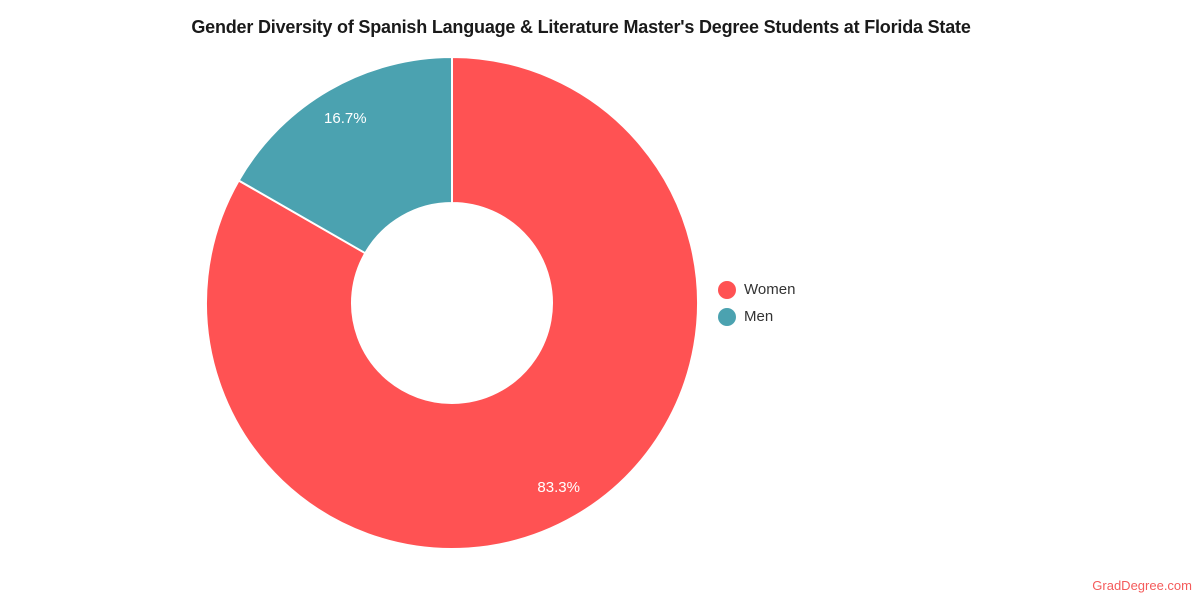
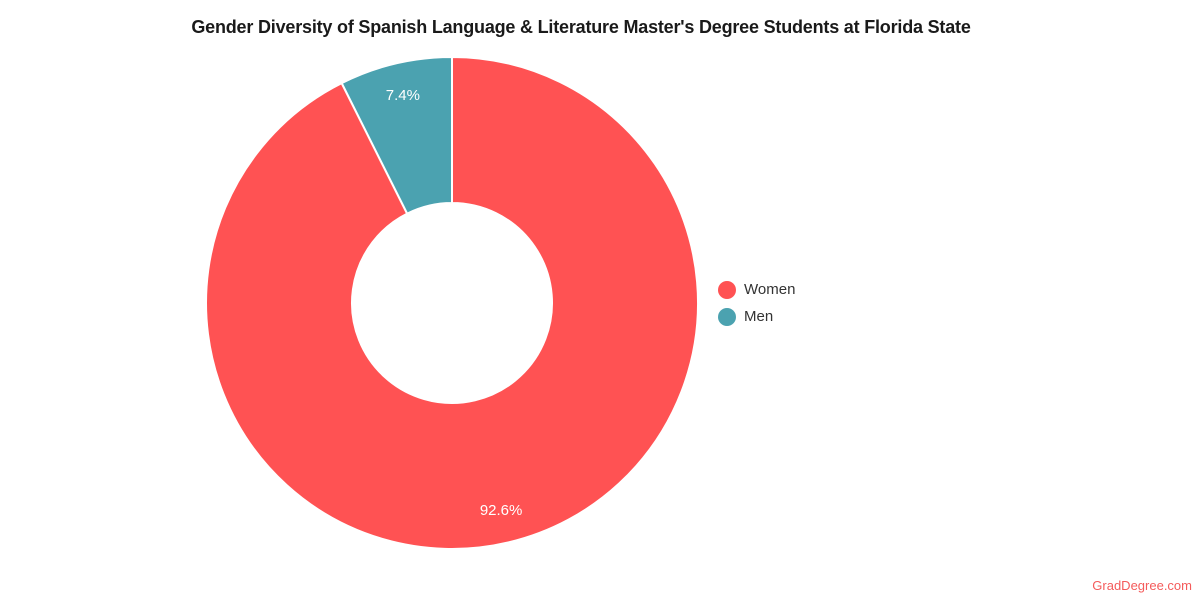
Women: 83.3% -> 92.6%
Men: 16.7% -> 7.4%
